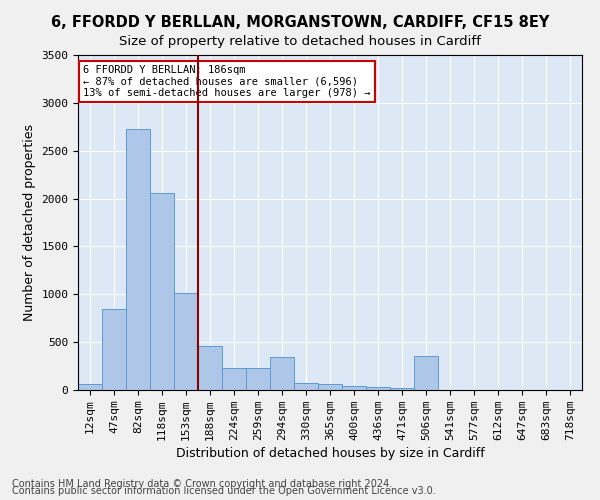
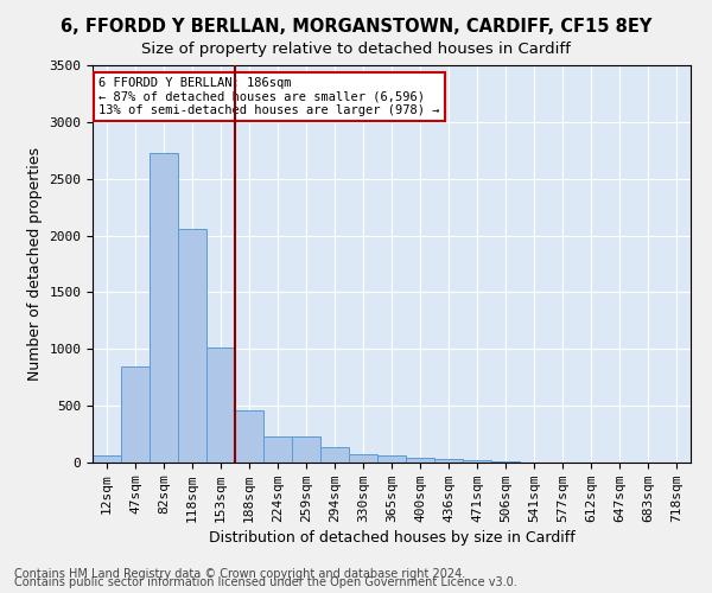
294sqm: 340 -> 140
506sqm: 360 -> 10
